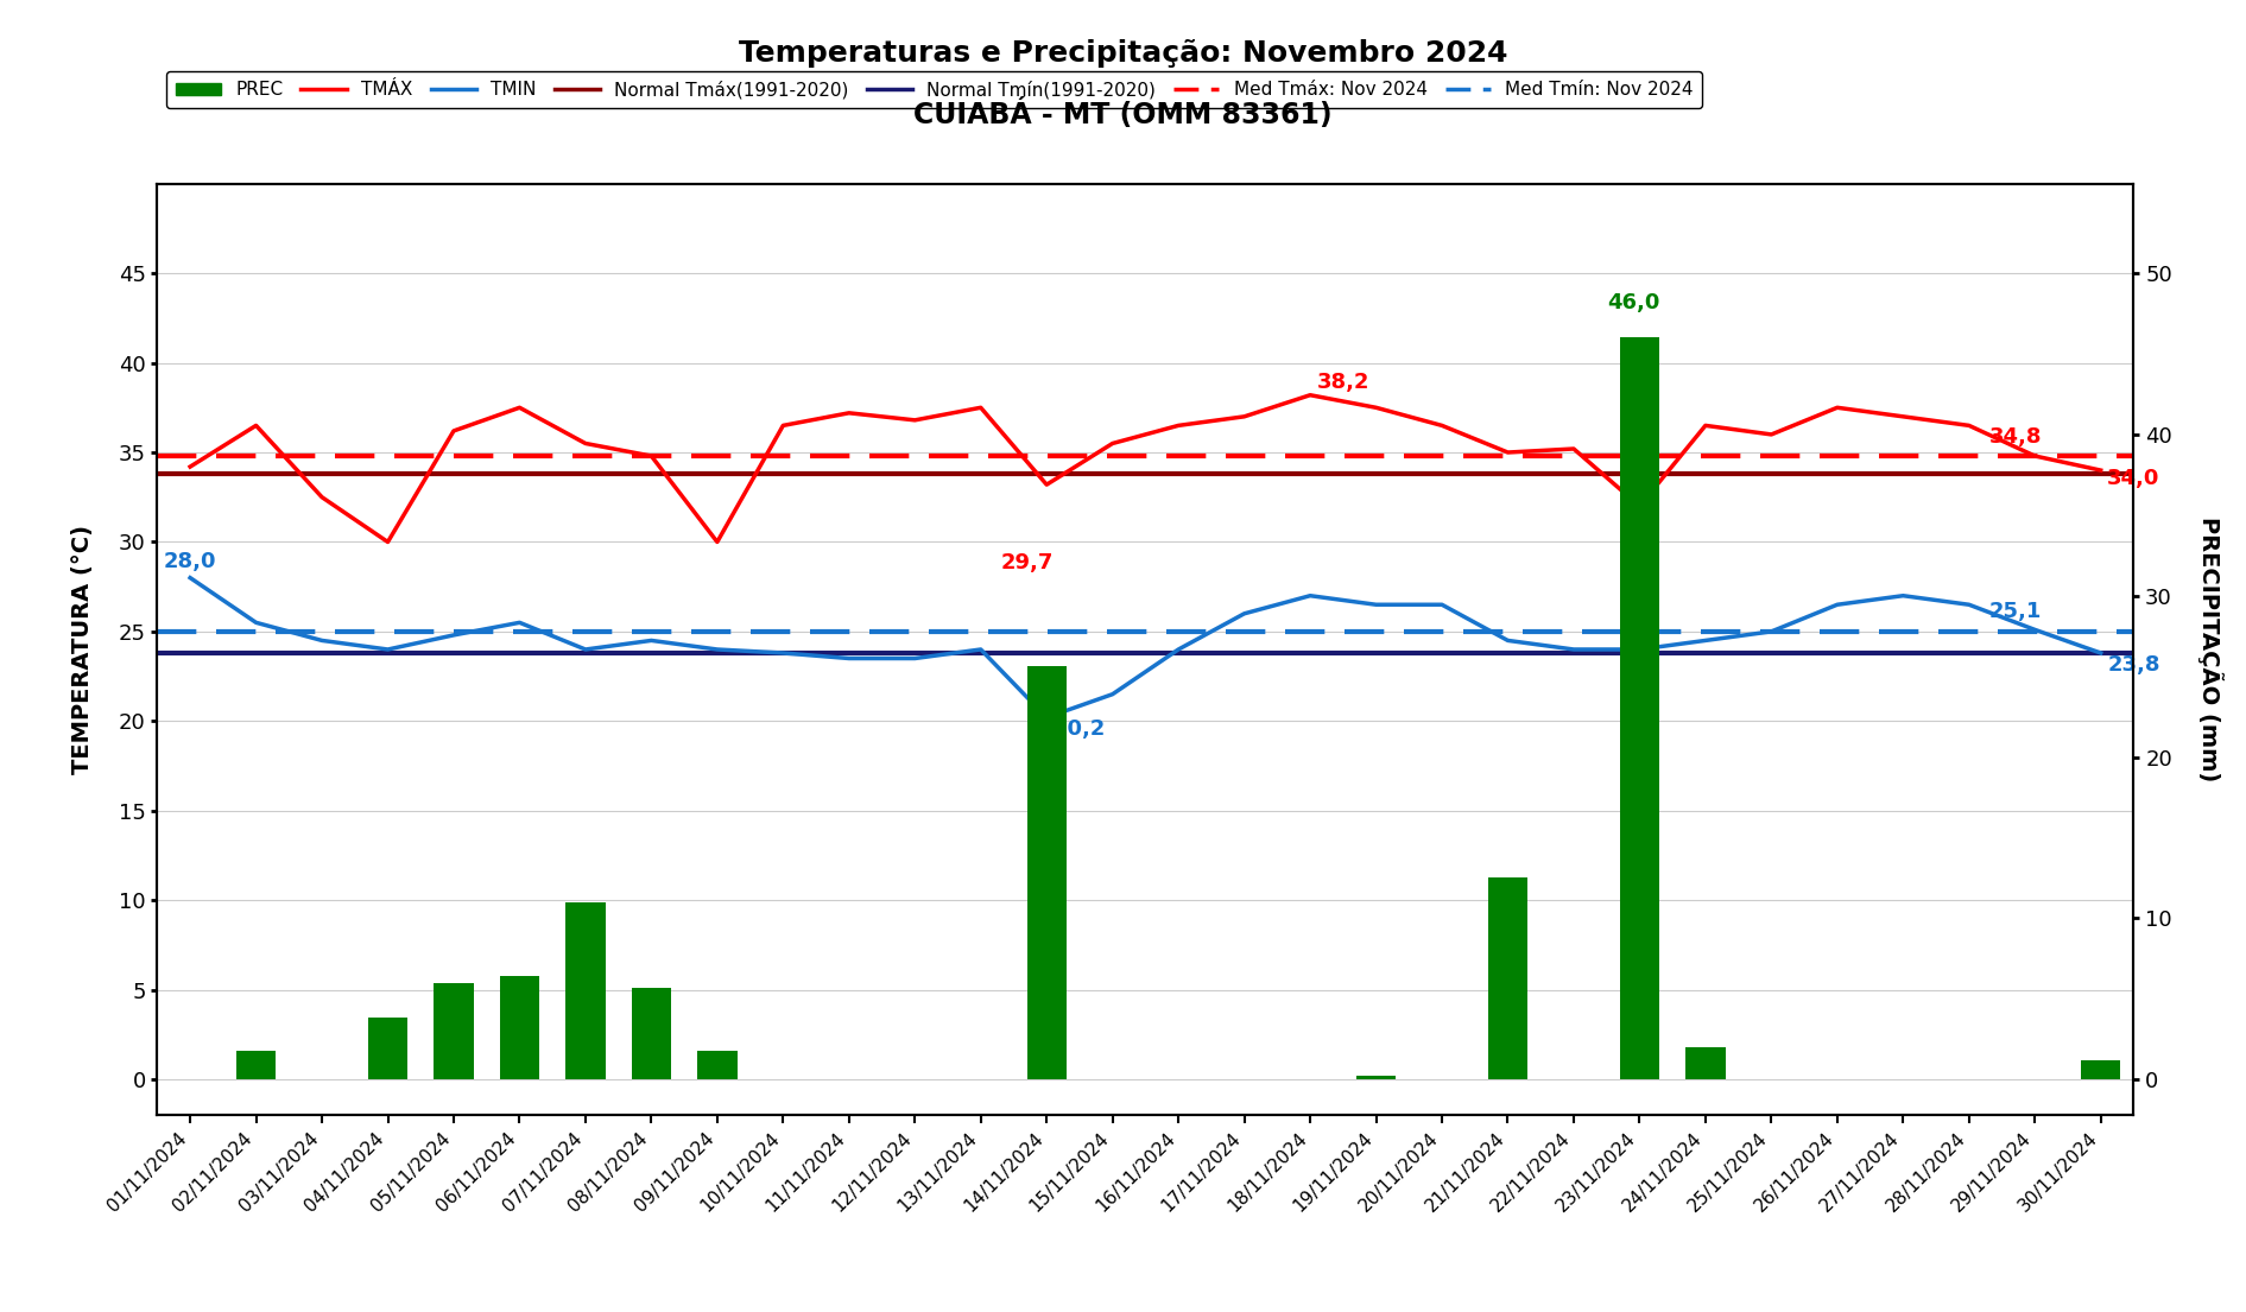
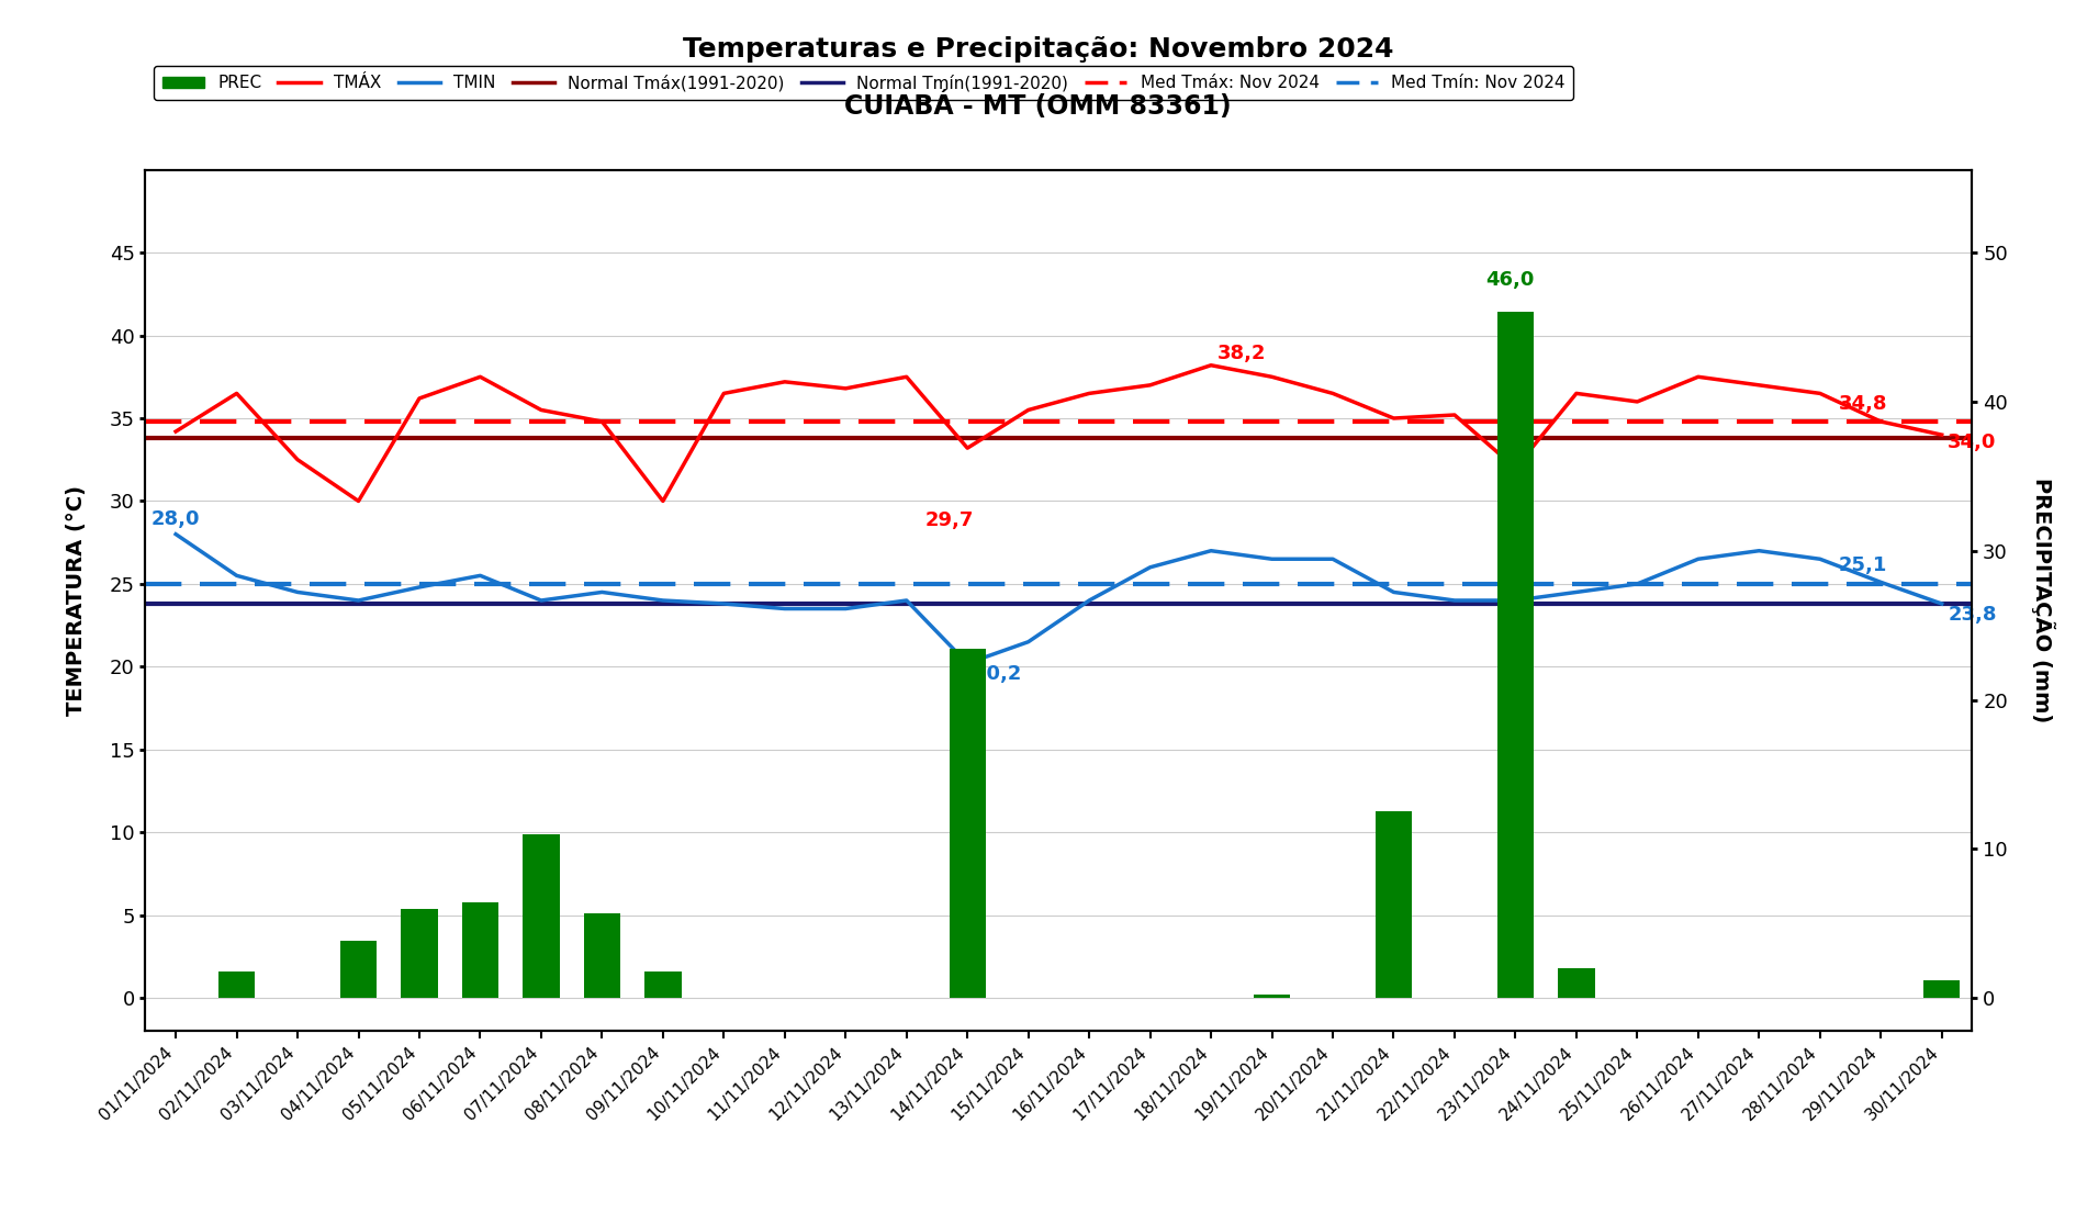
PREC/14/11/2024: 25.6 -> 23.4
